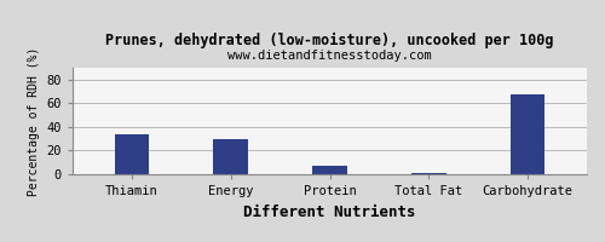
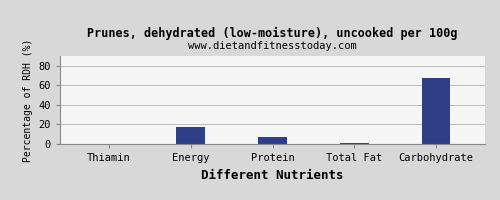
Thiamin: 34 -> 0
Energy: 30 -> 18
